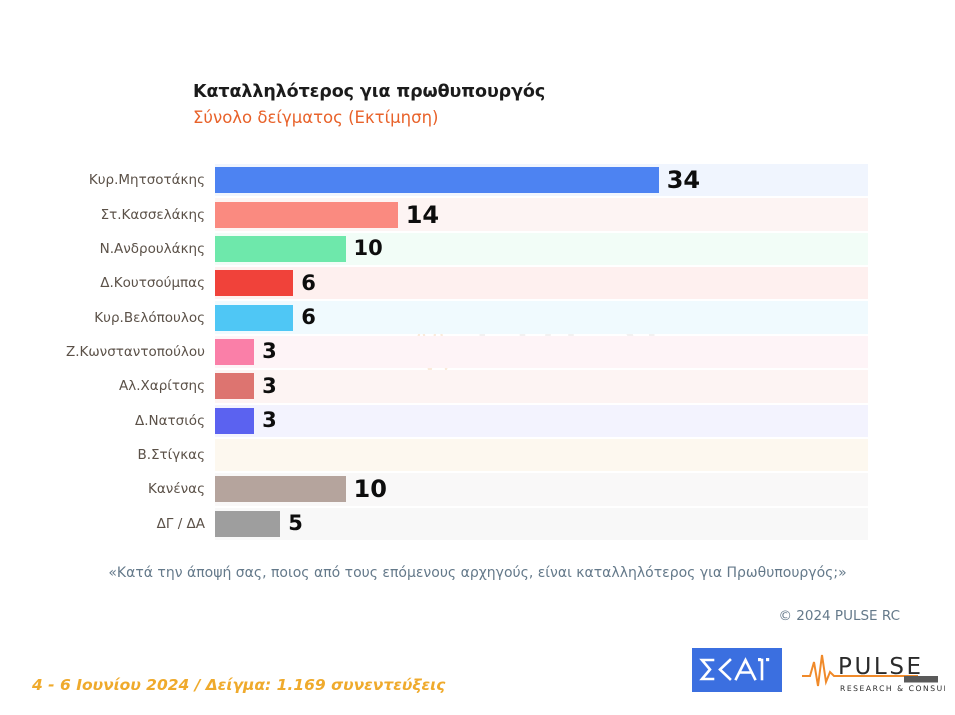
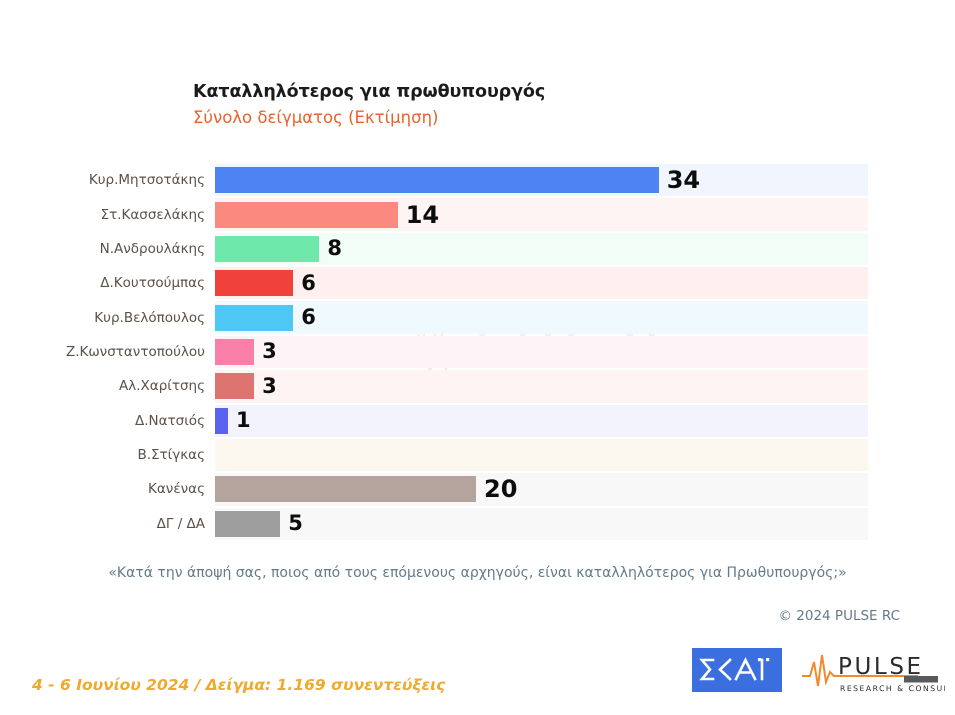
Ν.Ανδρουλάκης: 10 -> 8
Δ.Νατσιός: 3 -> 1
Κανένας: 10 -> 20
